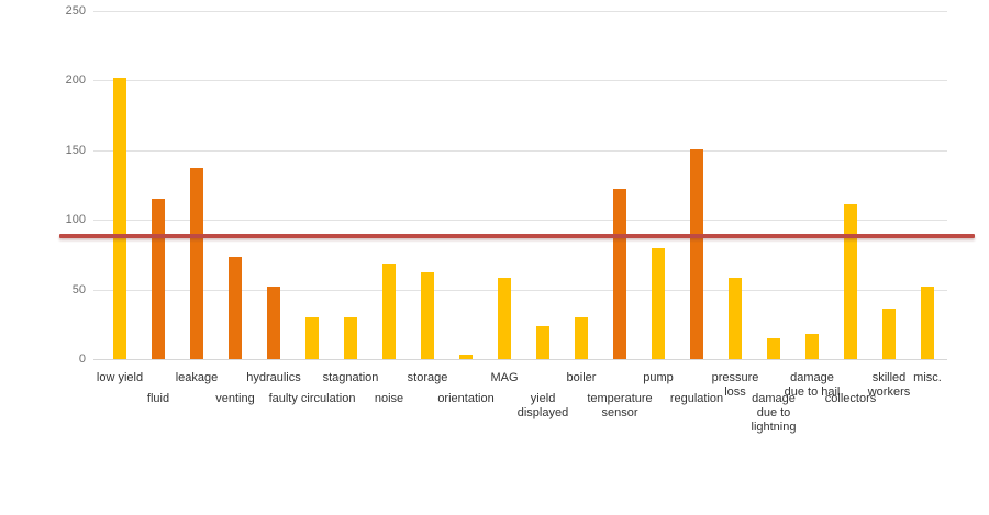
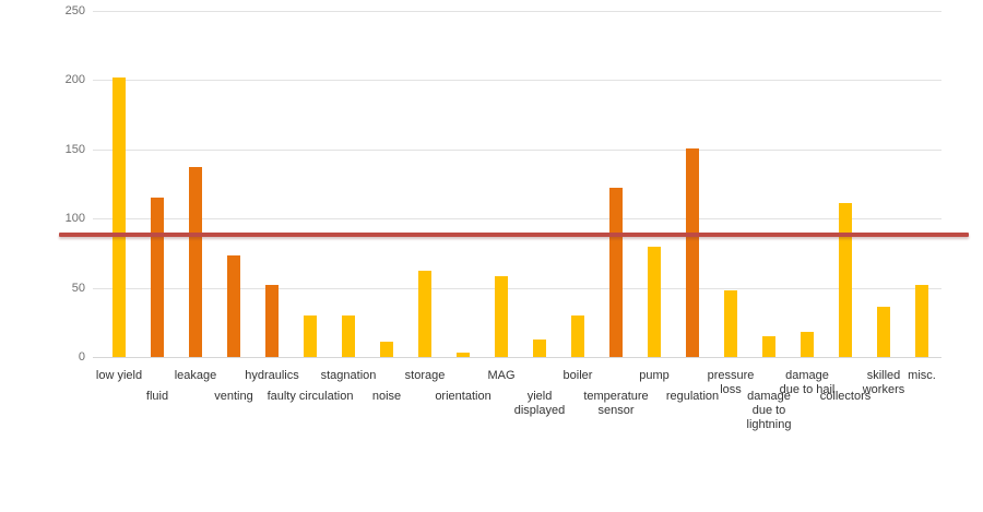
noise: 69 -> 11
yield displayed: 24 -> 13
pressure loss: 58 -> 48
